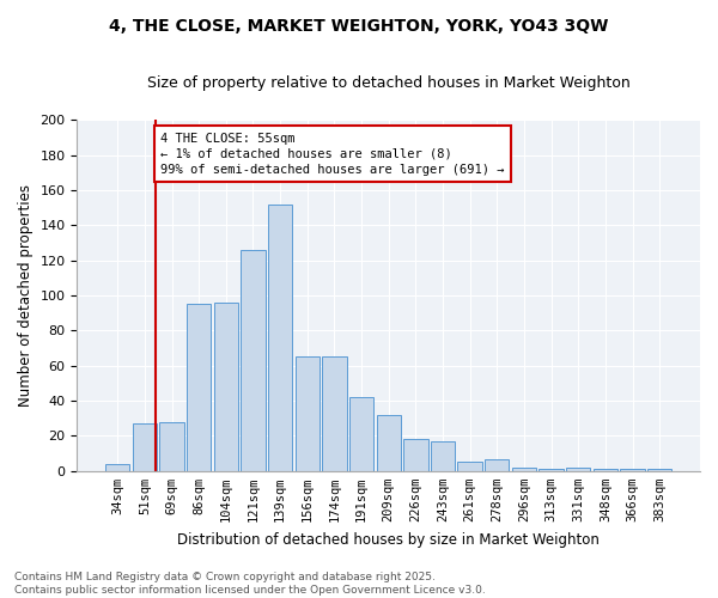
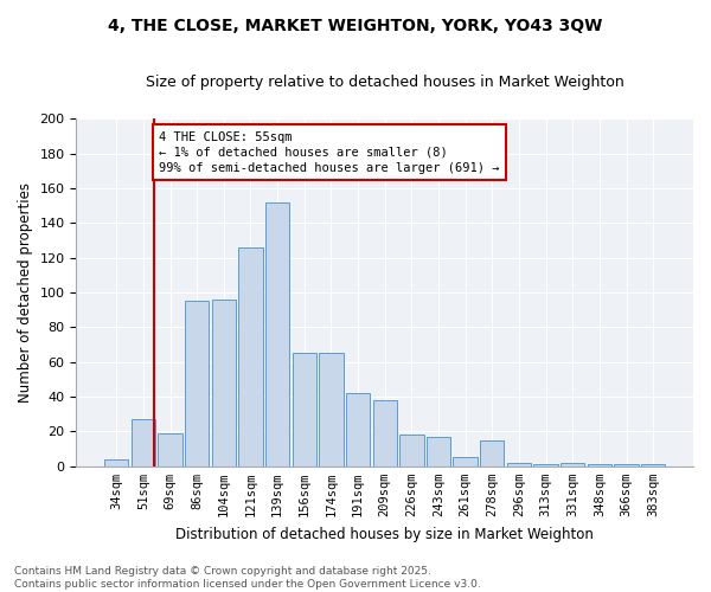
69sqm: 28 -> 19
209sqm: 32 -> 38
278sqm: 7 -> 15
